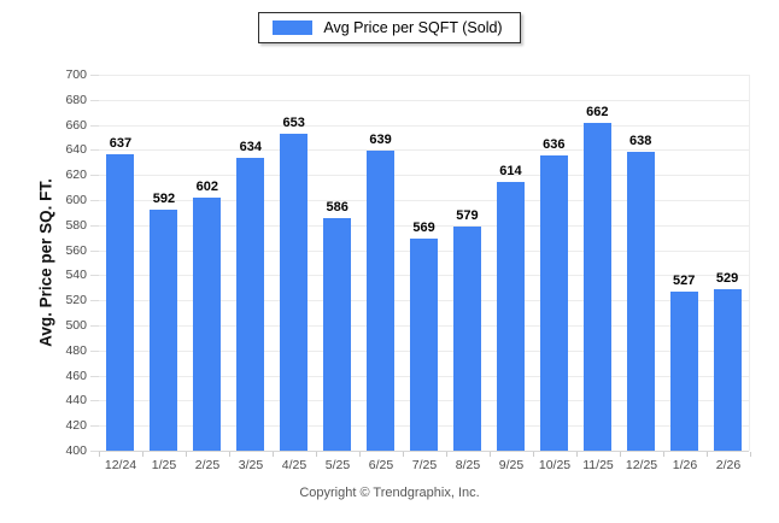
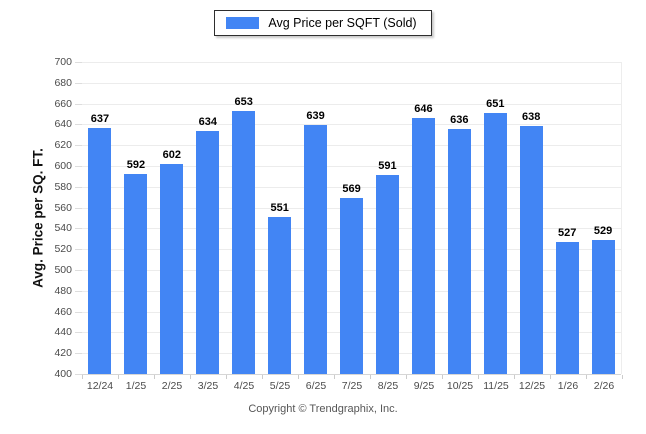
5/25: 586 -> 551
8/25: 579 -> 591
9/25: 614 -> 646
11/25: 662 -> 651
